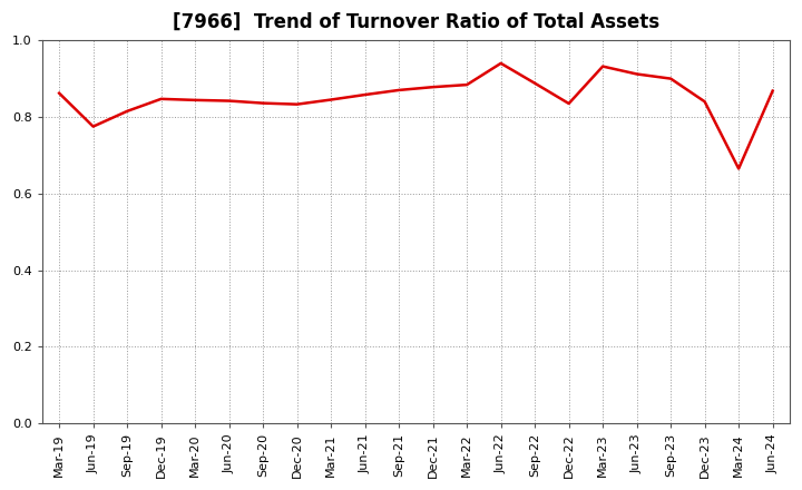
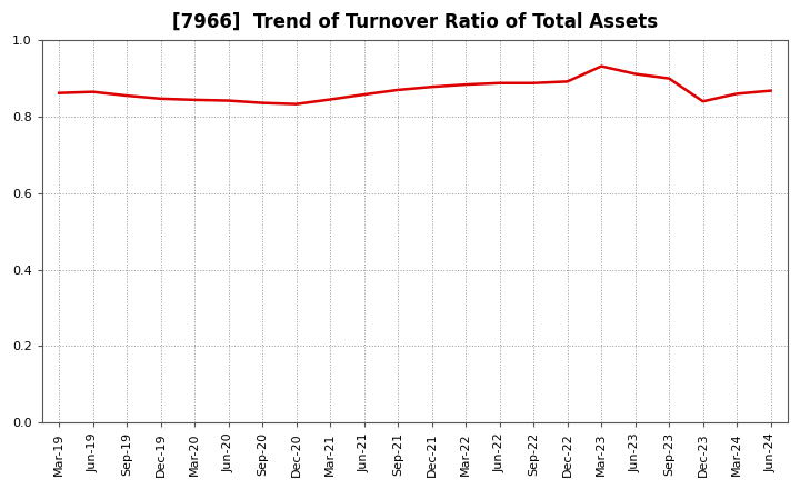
Jun-19: 0.775 -> 0.865
Sep-19: 0.815 -> 0.855
Jun-22: 0.940 -> 0.888
Dec-22: 0.835 -> 0.892
Mar-24: 0.665 -> 0.860
